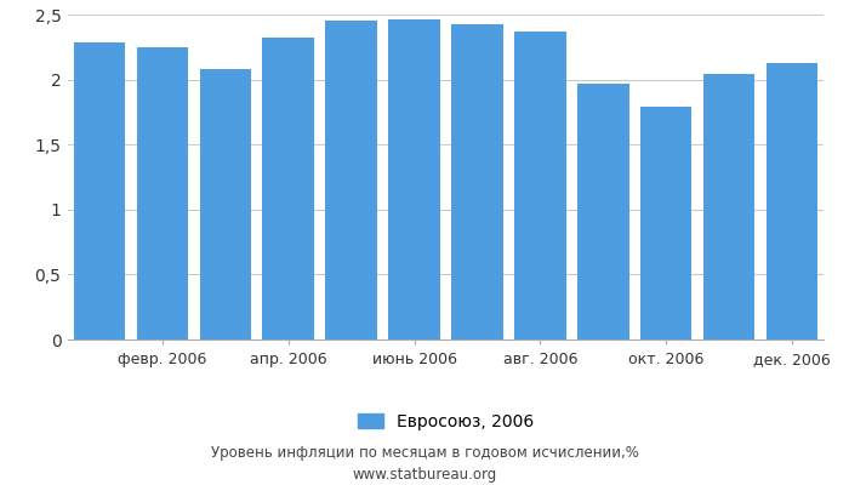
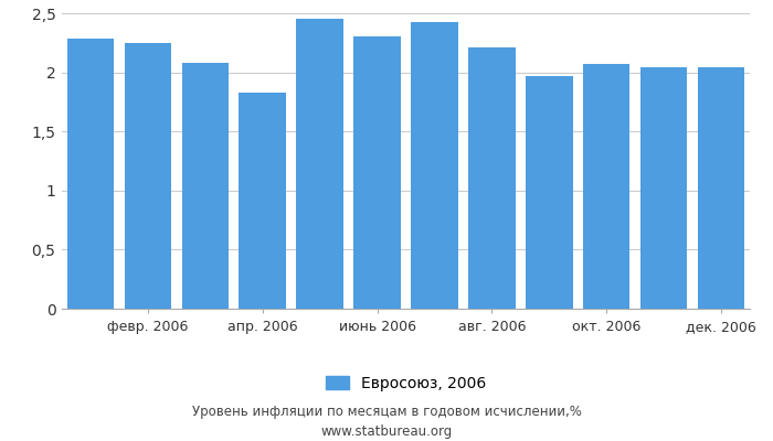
апр. 2006: 2,32 -> 1,83
июнь 2006: 2,46 -> 2,30
авг. 2006: 2,37 -> 2,21
окт. 2006: 1,79 -> 2,07
дек. 2006: 2,13 -> 2,04
